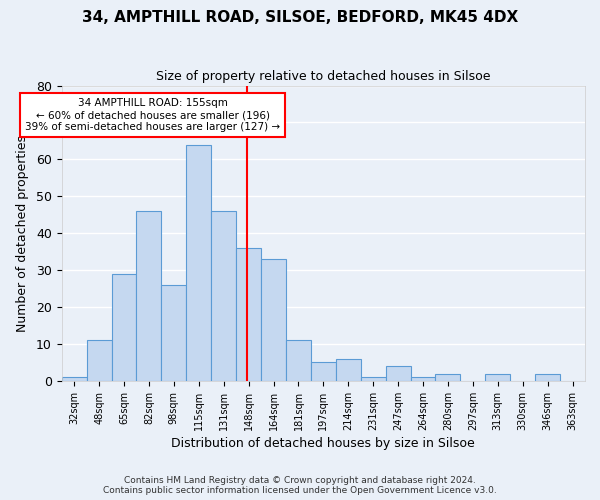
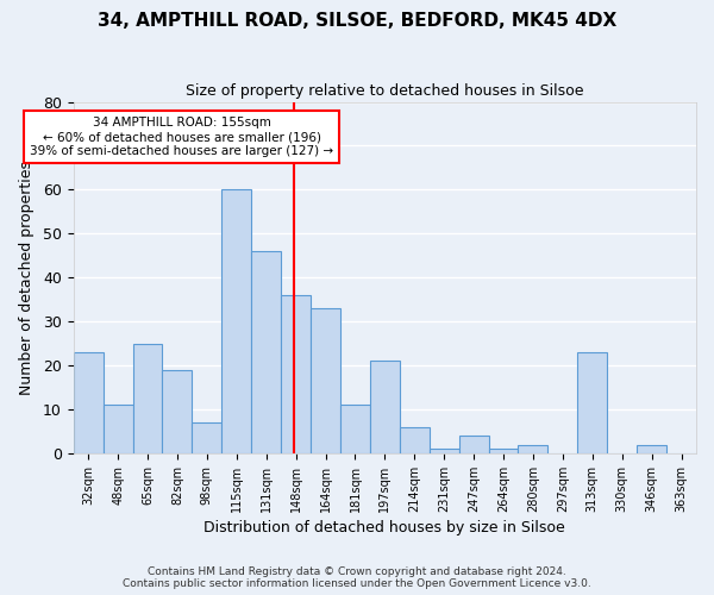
32sqm: 1 -> 23
65sqm: 29 -> 25
82sqm: 46 -> 19
98sqm: 26 -> 7
115sqm: 64 -> 60
197sqm: 5 -> 21
313sqm: 2 -> 23
